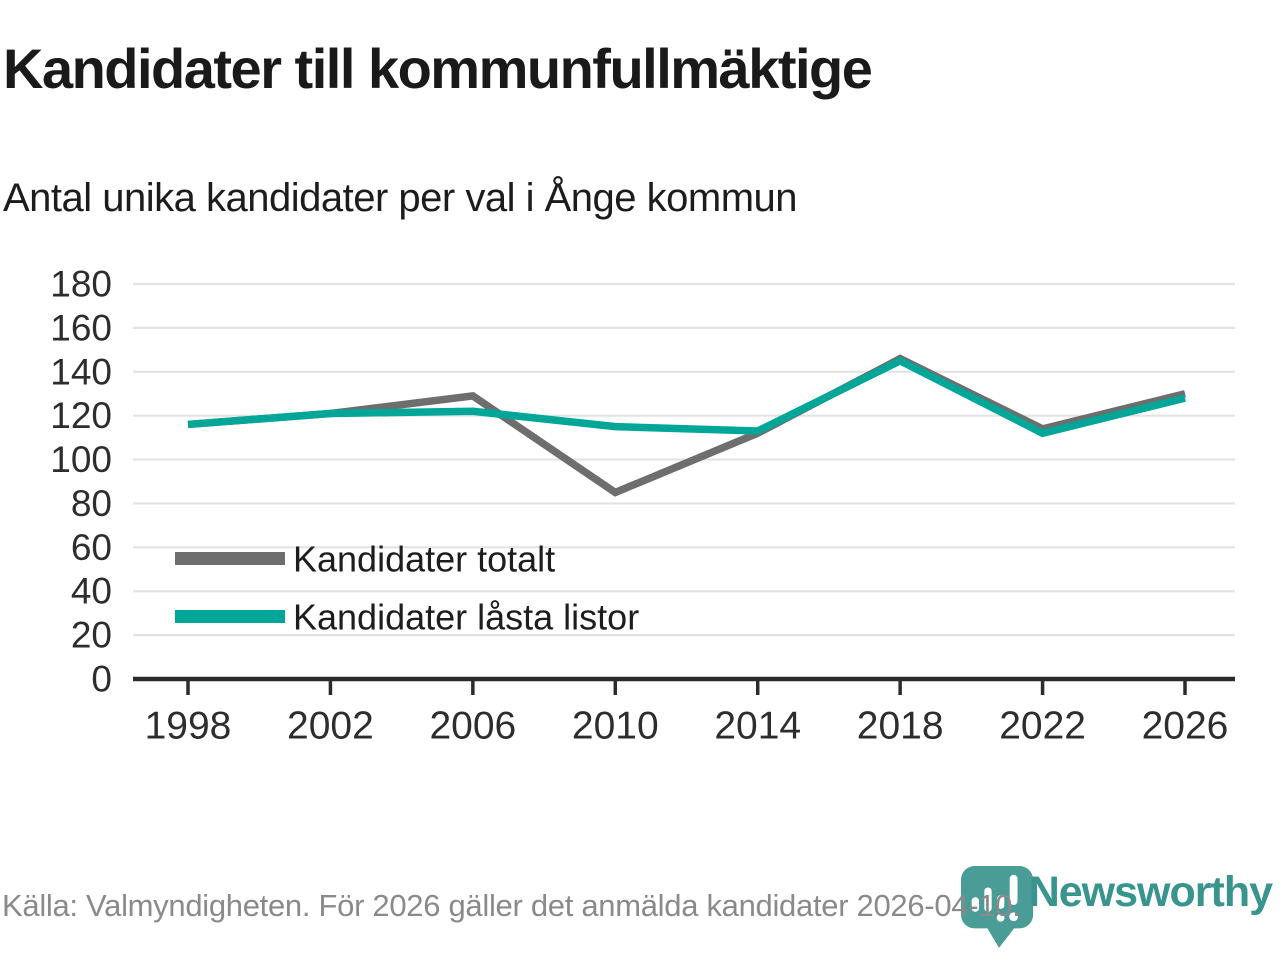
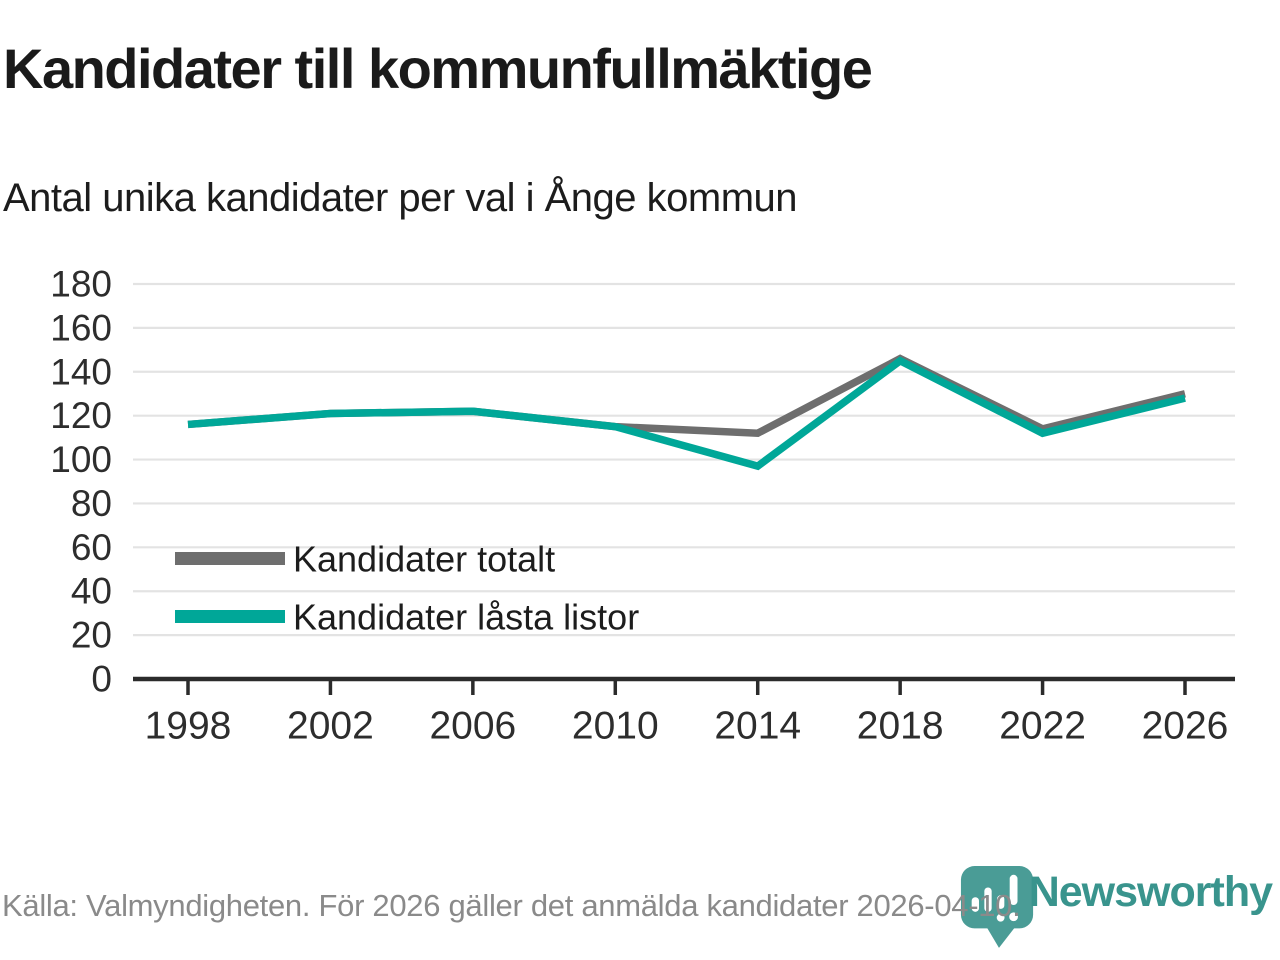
Kandidater totalt/2006: 129 -> 122
Kandidater totalt/2010: 85 -> 115
Kandidater låsta listor/2014: 113 -> 97
